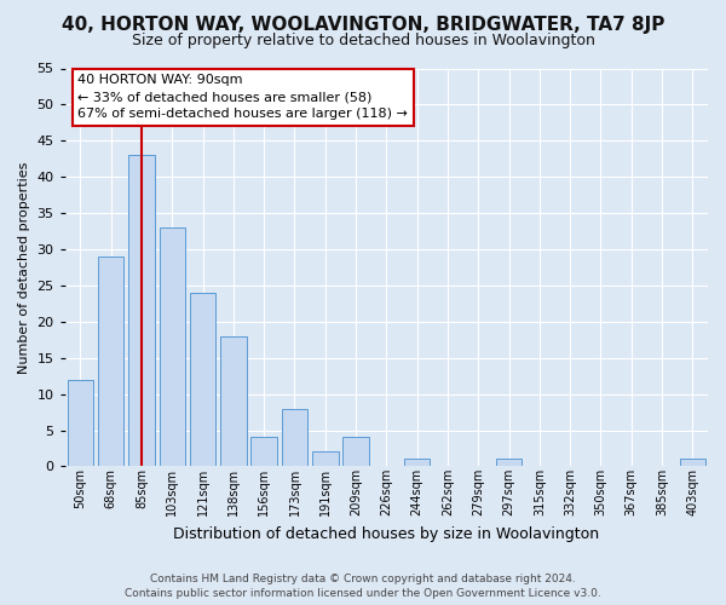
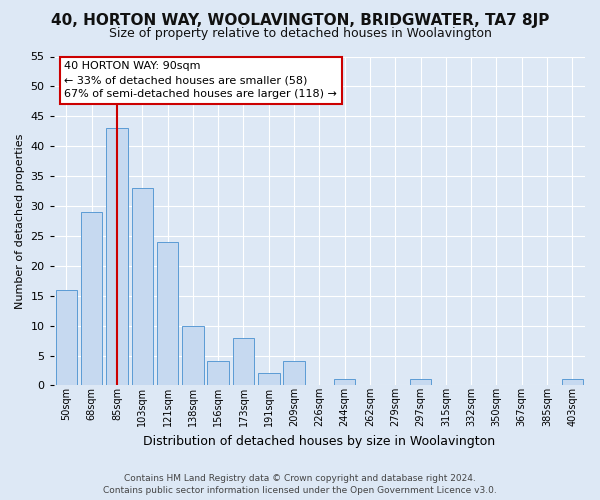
50sqm: 12 -> 16
138sqm: 18 -> 10
